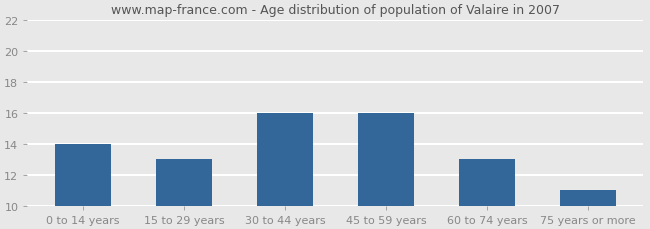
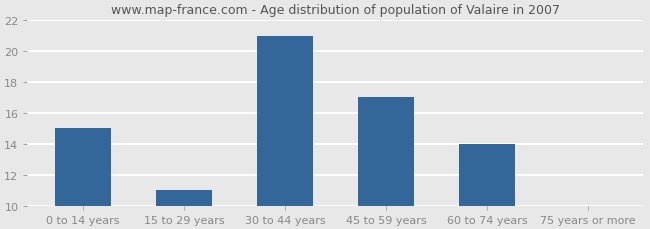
0 to 14 years: 14 -> 15
15 to 29 years: 13 -> 11
30 to 44 years: 16 -> 21
45 to 59 years: 16 -> 17
60 to 74 years: 13 -> 14
75 years or more: 11 -> 10
